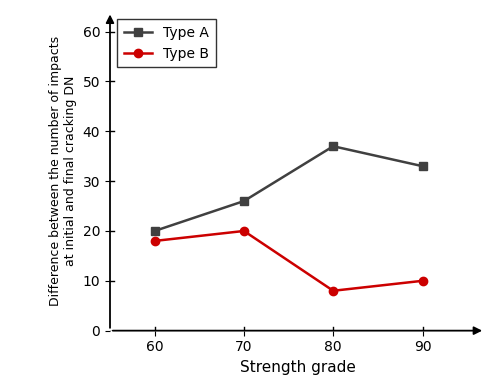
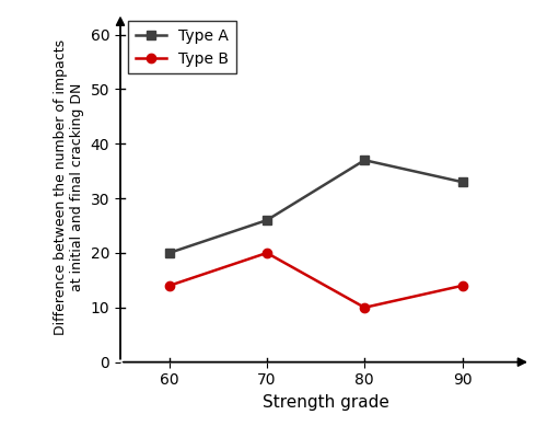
Type B/60: 18 -> 14
Type B/80: 8 -> 10
Type B/90: 10 -> 14
